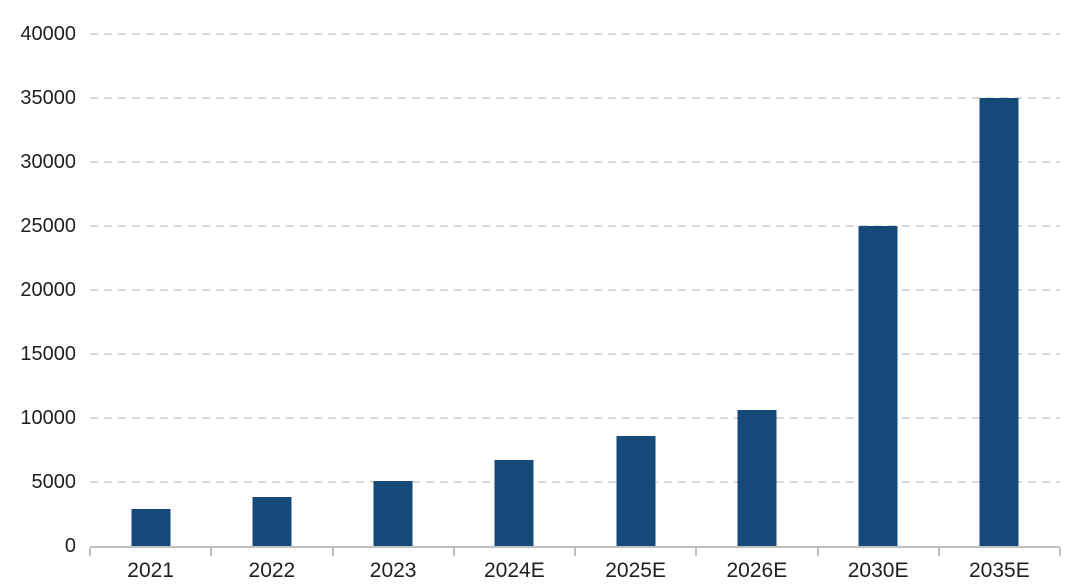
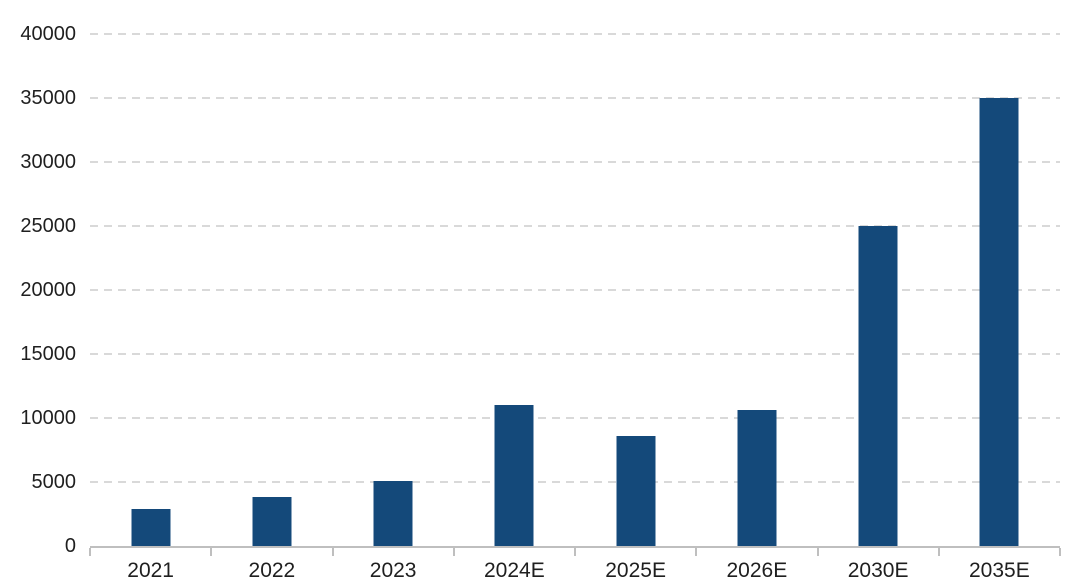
2024E: 6700 -> 11000
